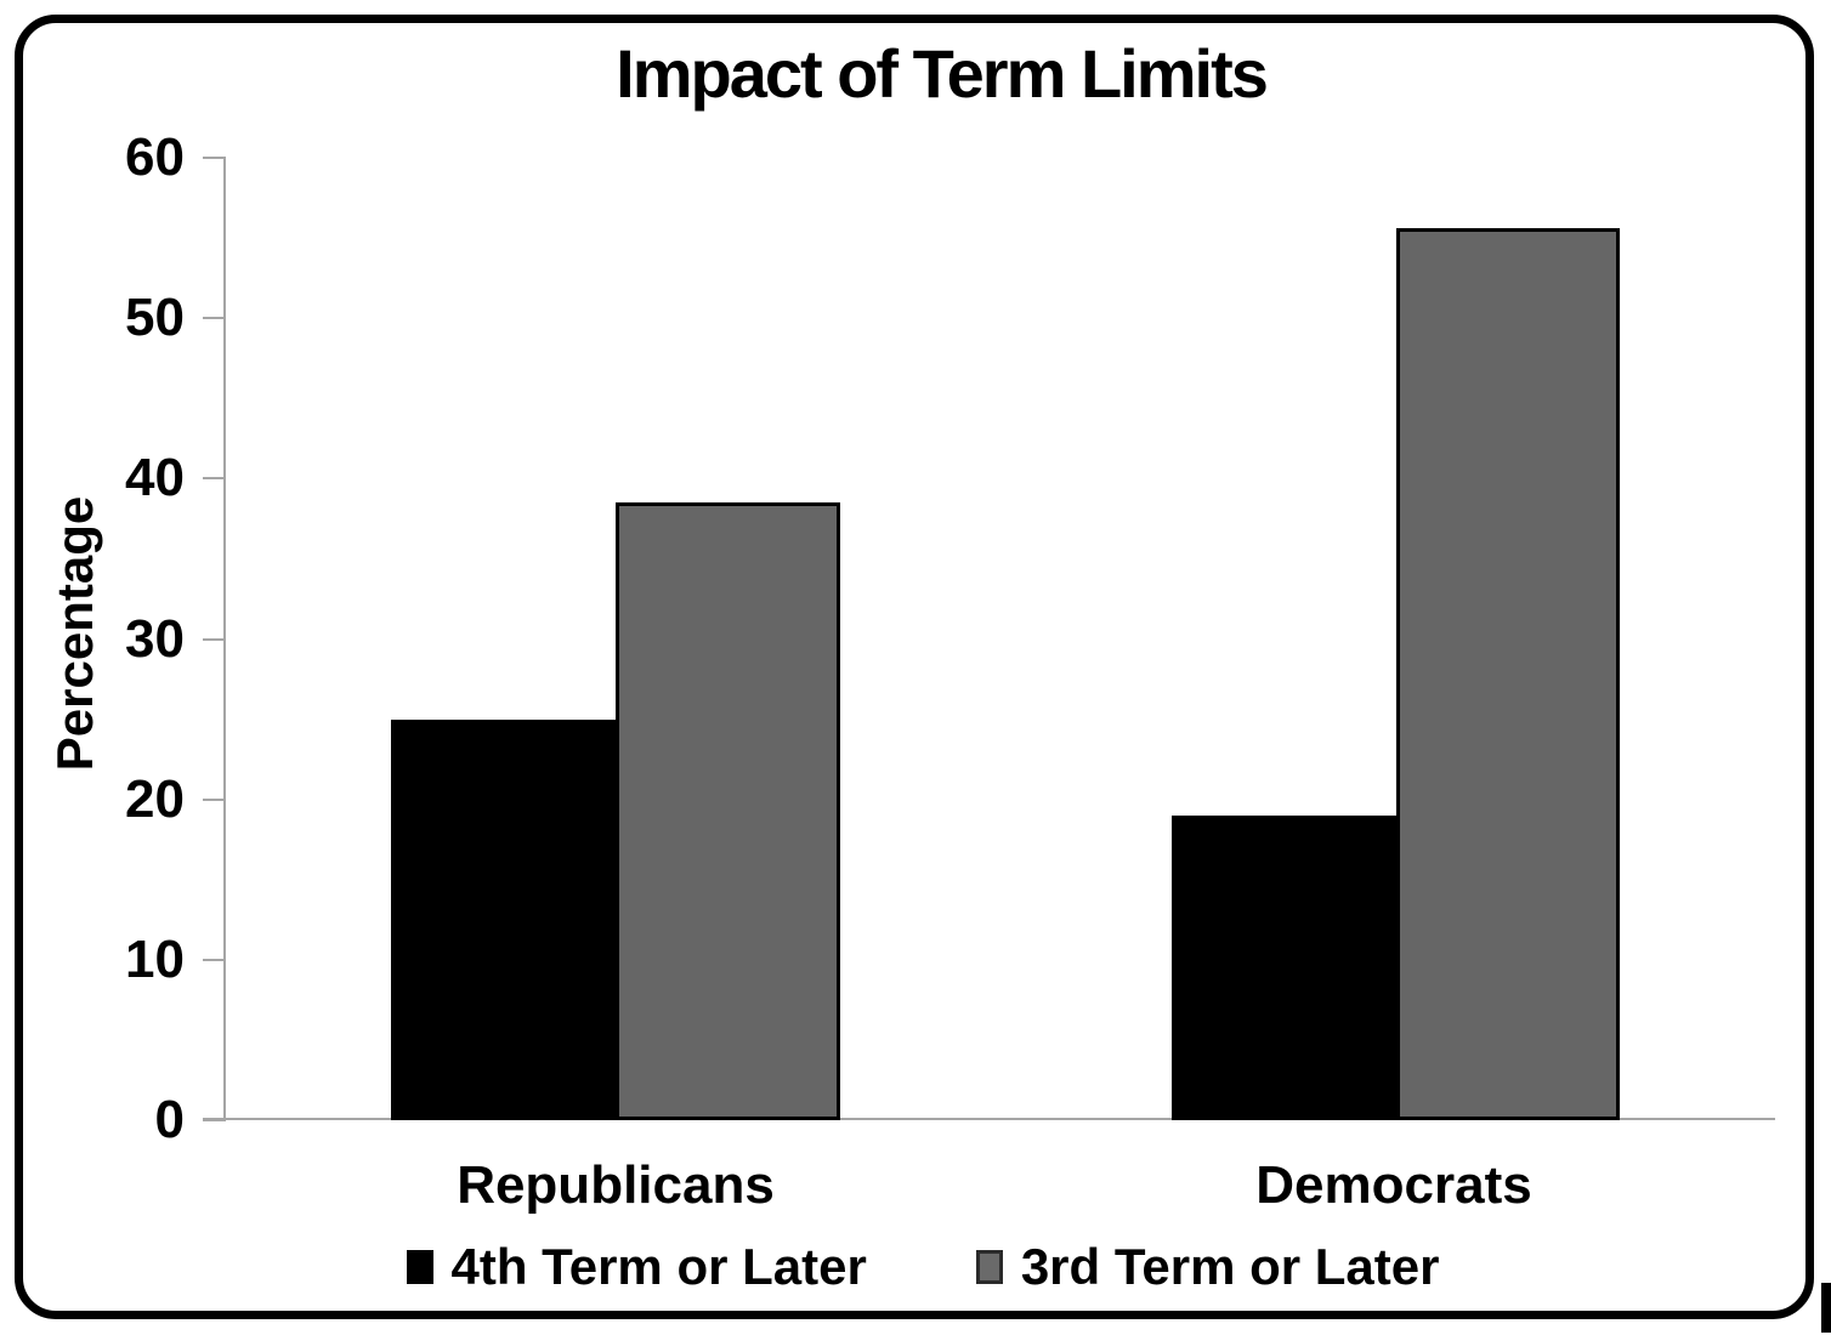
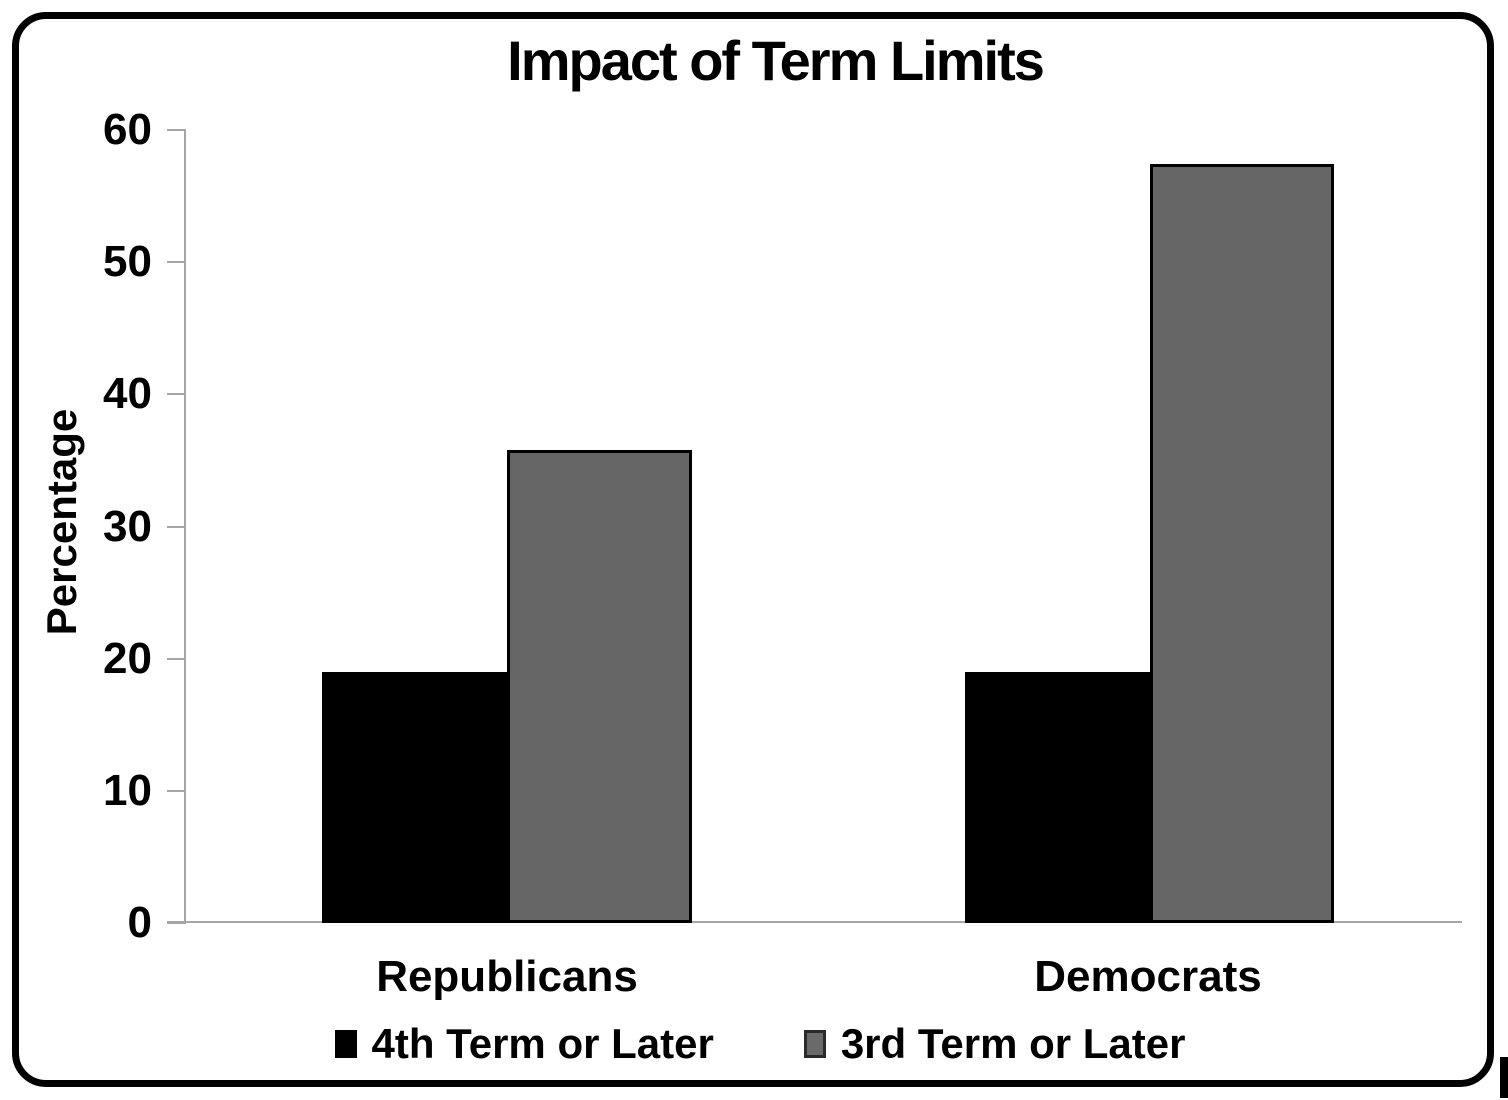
4th Term or Later/Republicans: 25 -> 19
3rd Term or Later/Republicans: 38.5 -> 35.8
3rd Term or Later/Democrats: 55.6 -> 57.4
